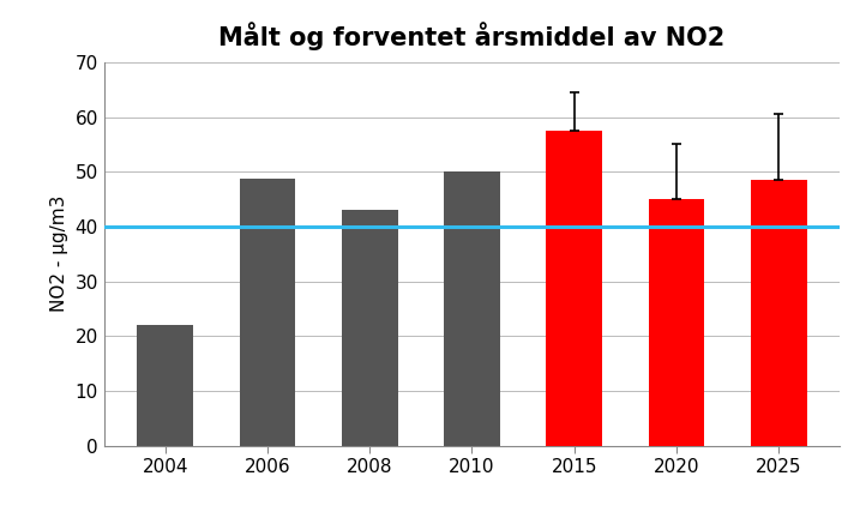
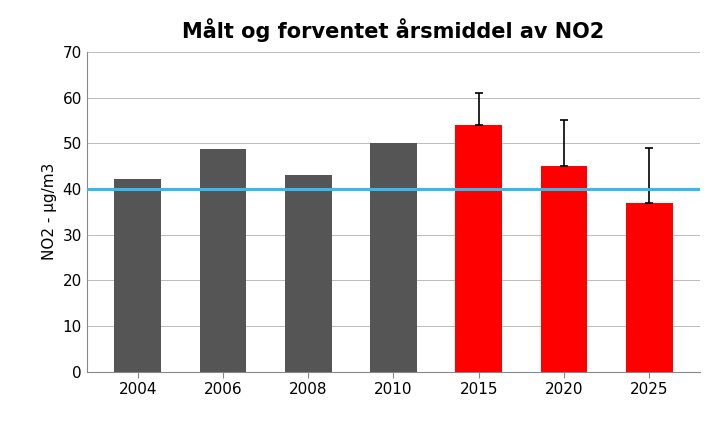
2004: 22.0 -> 42.2
2015: 57.5 -> 54.0
2025: 48.5 -> 37.0
